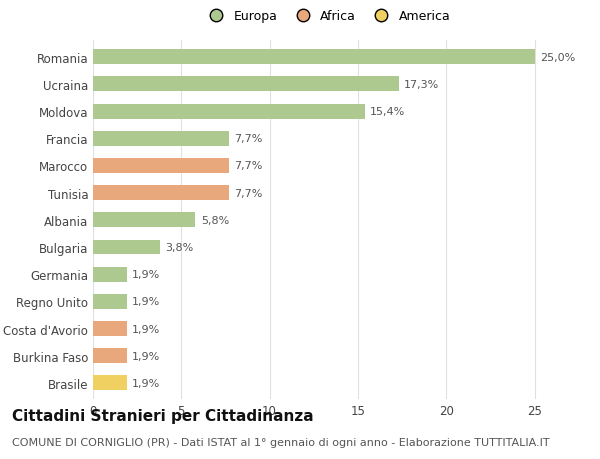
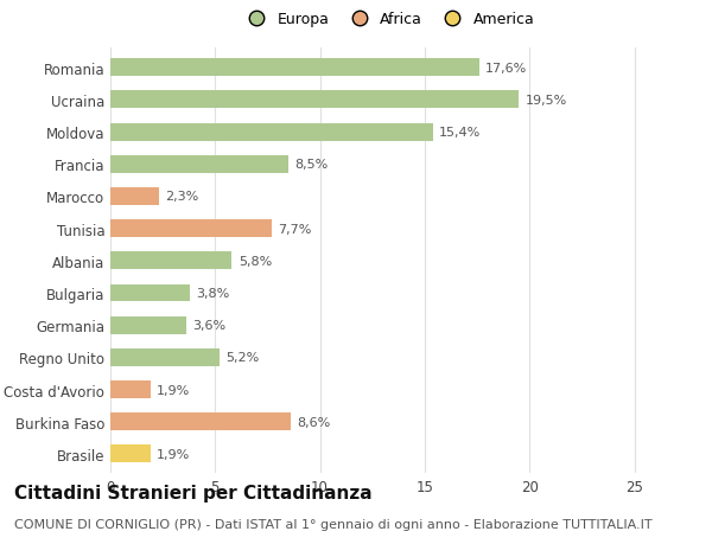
Romania: 25,0% -> 17,6%
Ucraina: 17,3% -> 19,5%
Francia: 7,7% -> 8,5%
Marocco: 7,7% -> 2,3%
Germania: 1,9% -> 3,6%
Regno Unito: 1,9% -> 5,2%
Burkina Faso: 1,9% -> 8,6%
